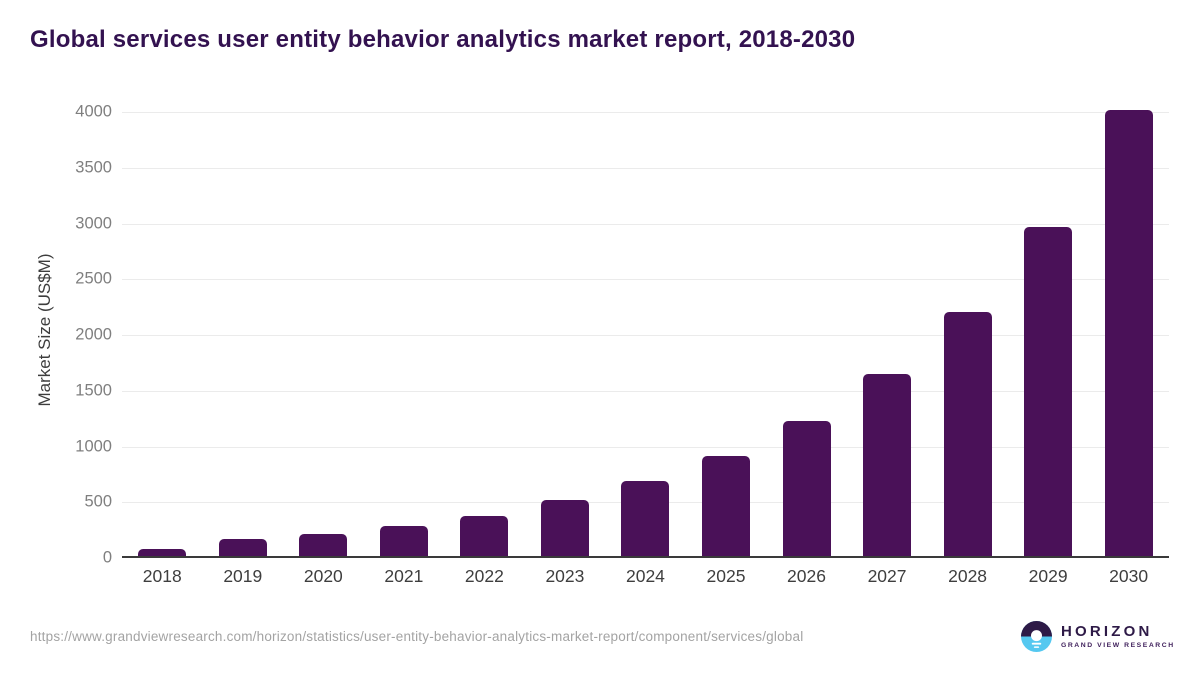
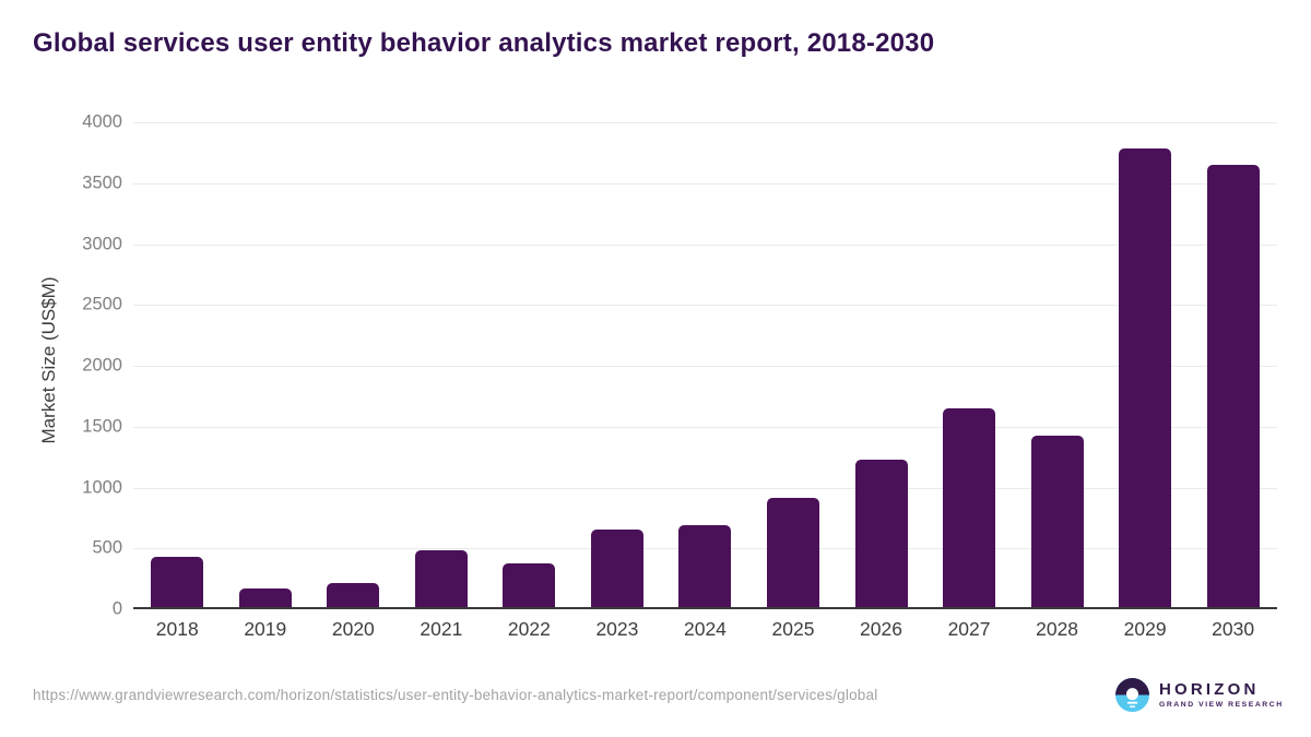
2018: 60 -> 410
2021: 260 -> 470
2023: 500 -> 640
2028: 2190 -> 1410
2029: 2950 -> 3770
2030: 4000 -> 3630
